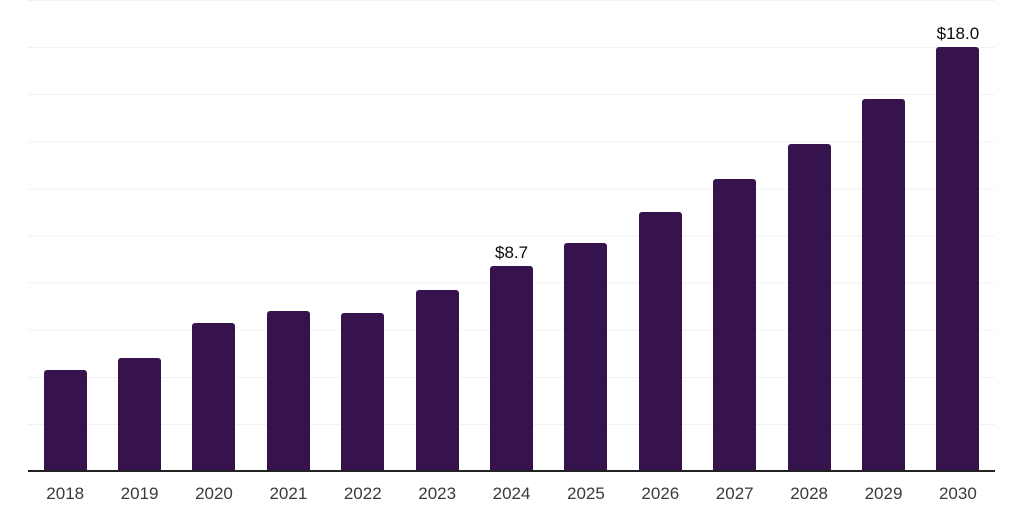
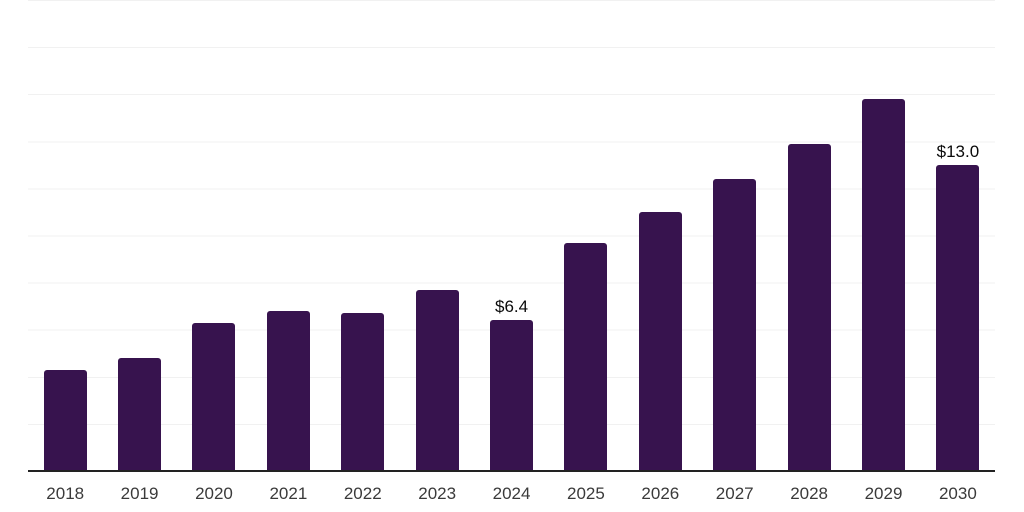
2024: $8.7 -> $6.4
2030: $18.0 -> $13.0
